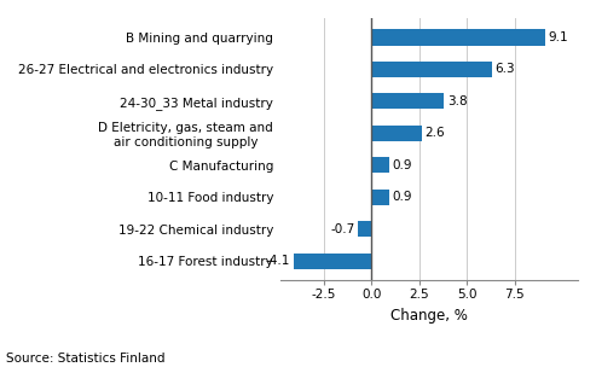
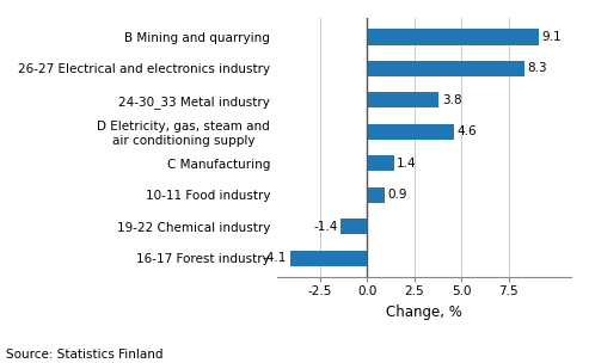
26-27 Electrical and electronics industry: 6.3 -> 8.3
D Eletricity, gas, steam and air conditioning supply: 2.6 -> 4.6
C Manufacturing: 0.9 -> 1.4
19-22 Chemical industry: -0.7 -> -1.4
